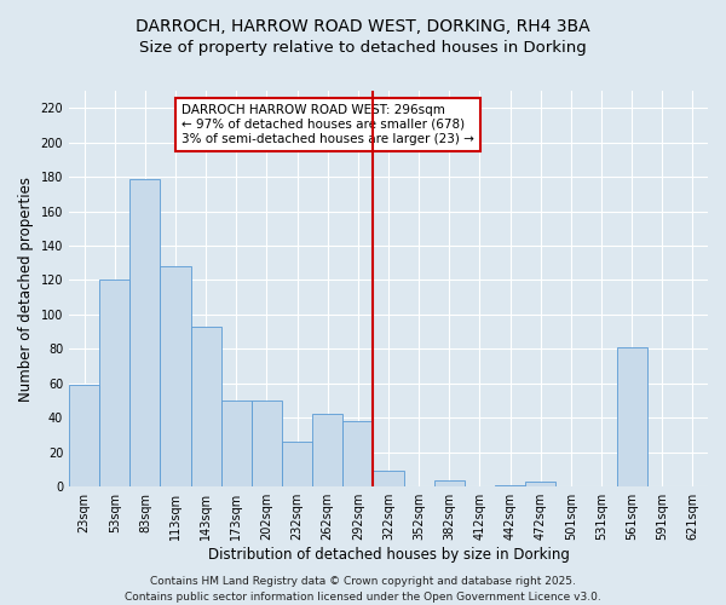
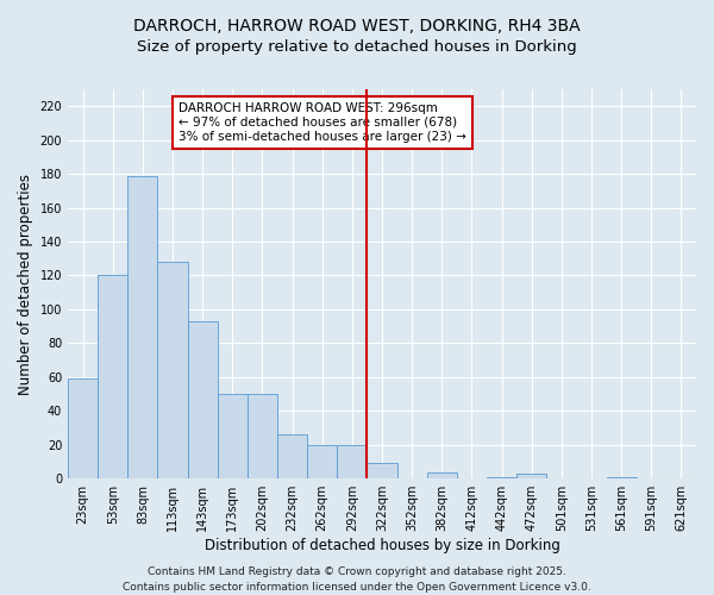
262sqm: 42 -> 20
292sqm: 38 -> 20
561sqm: 81 -> 1
